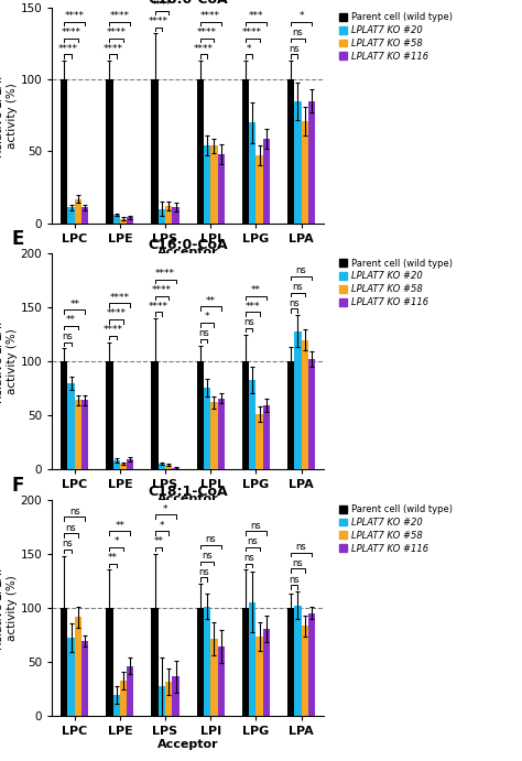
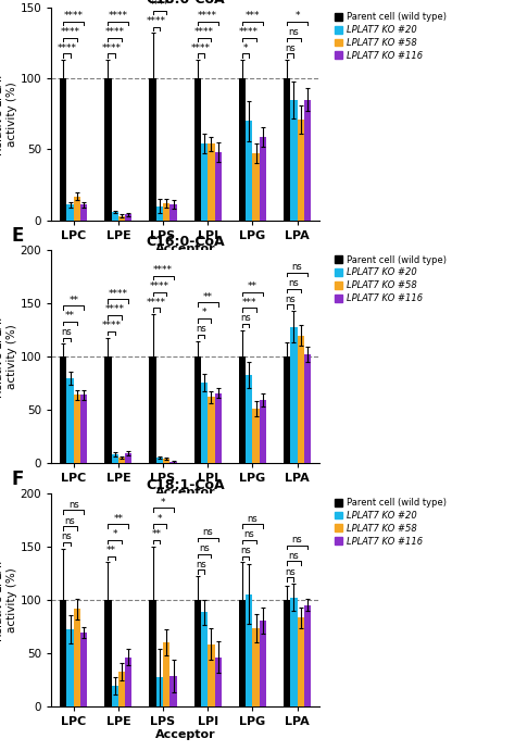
LPLAT7 KO #58/LPS: 31 -> 60
LPLAT7 KO #116/LPS: 36 -> 28
LPLAT7 KO #20/LPI: 101 -> 88
LPLAT7 KO #58/LPI: 71 -> 58
LPLAT7 KO #116/LPI: 64 -> 46
